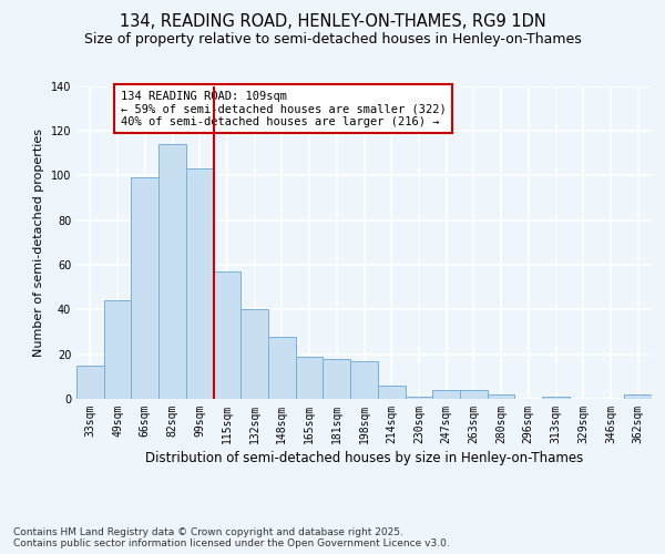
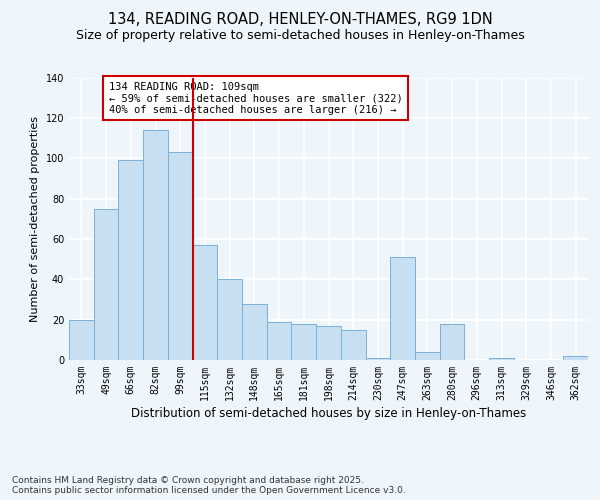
33sqm: 15 -> 20
49sqm: 44 -> 75
214sqm: 6 -> 15
247sqm: 4 -> 51
280sqm: 2 -> 18
